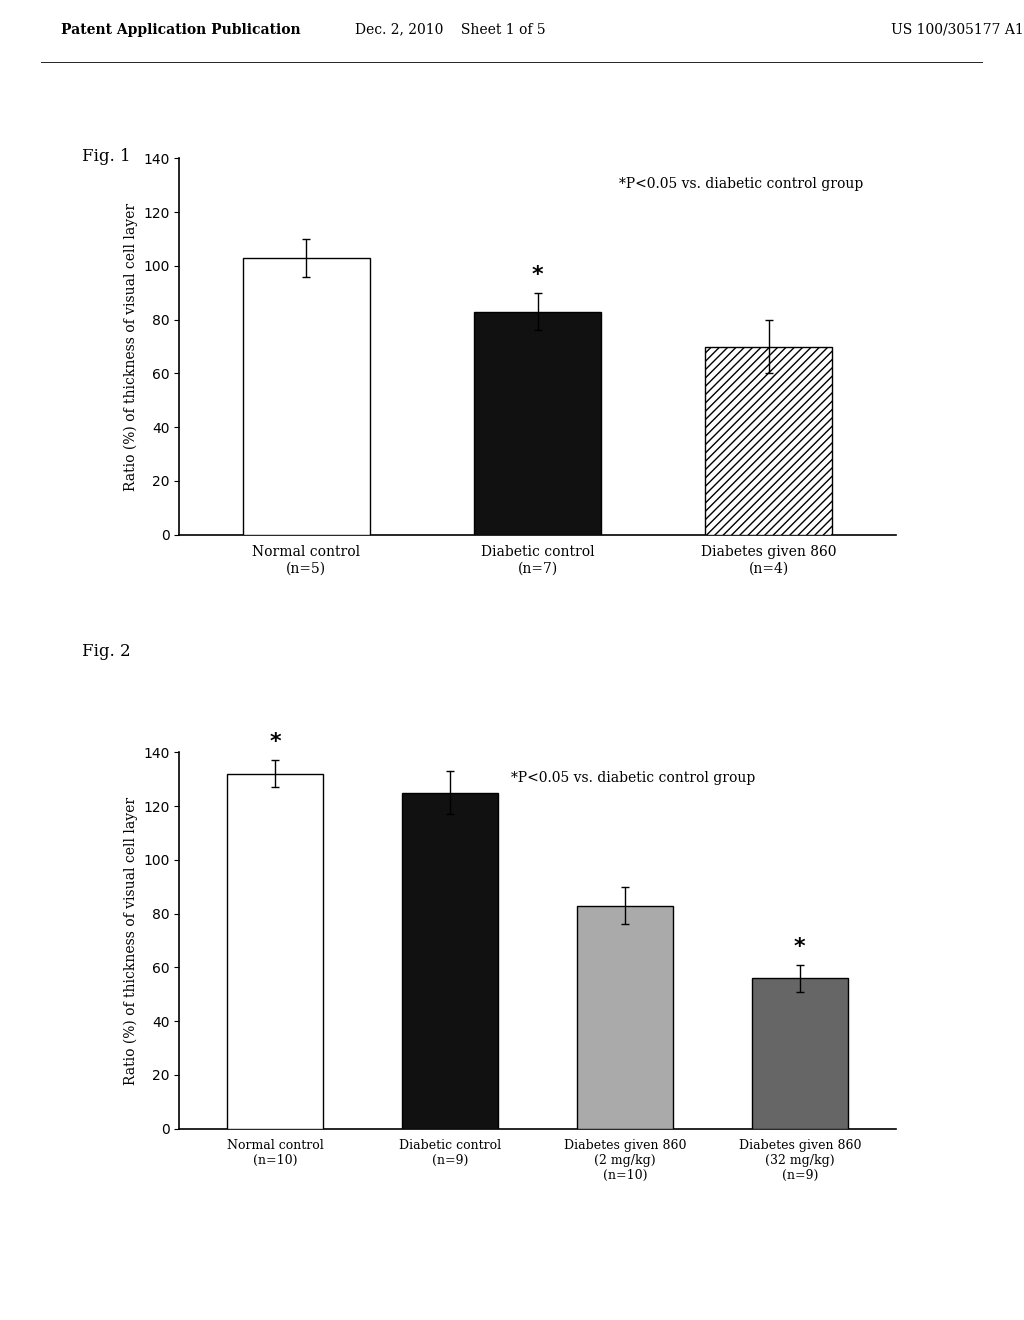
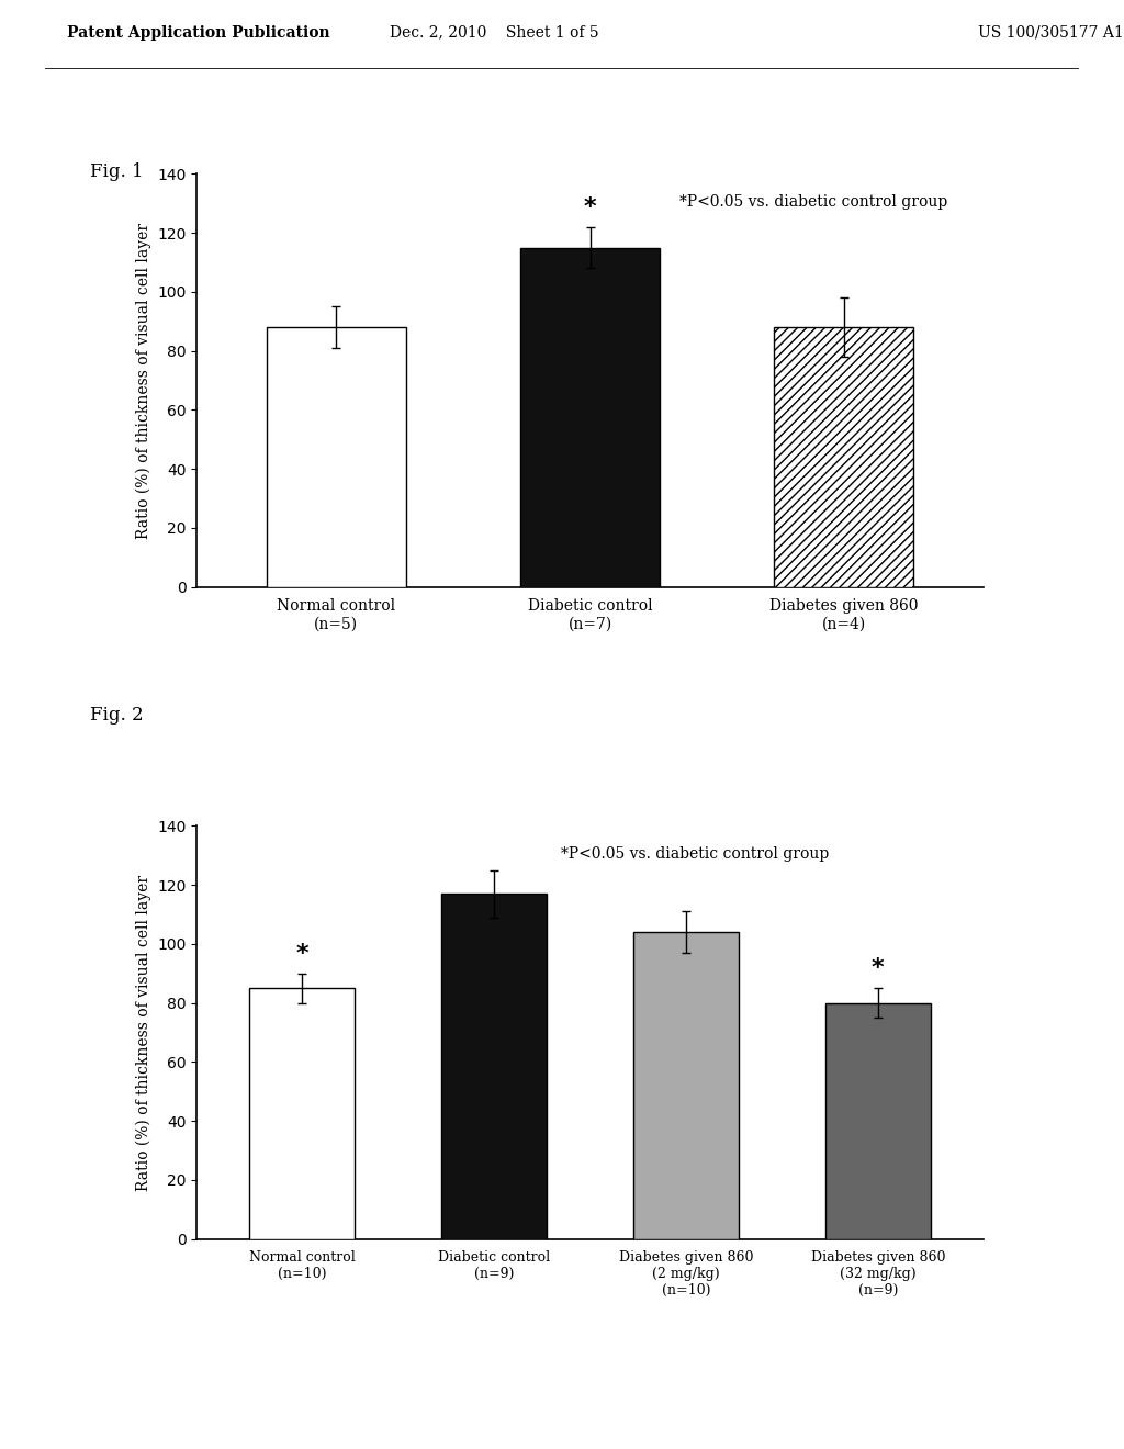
Normal control (n=5): 103 -> 88
Diabetic control (n=7): 83 -> 115
Diabetes given 860 (n=4): 70 -> 88
Normal control (n=10): 132 -> 85
Diabetic control (n=9): 125 -> 117
Diabetes given 860 (2 mg/kg) (n=10): 83 -> 104
Diabetes given 860 (32 mg/kg) (n=9): 56 -> 80
